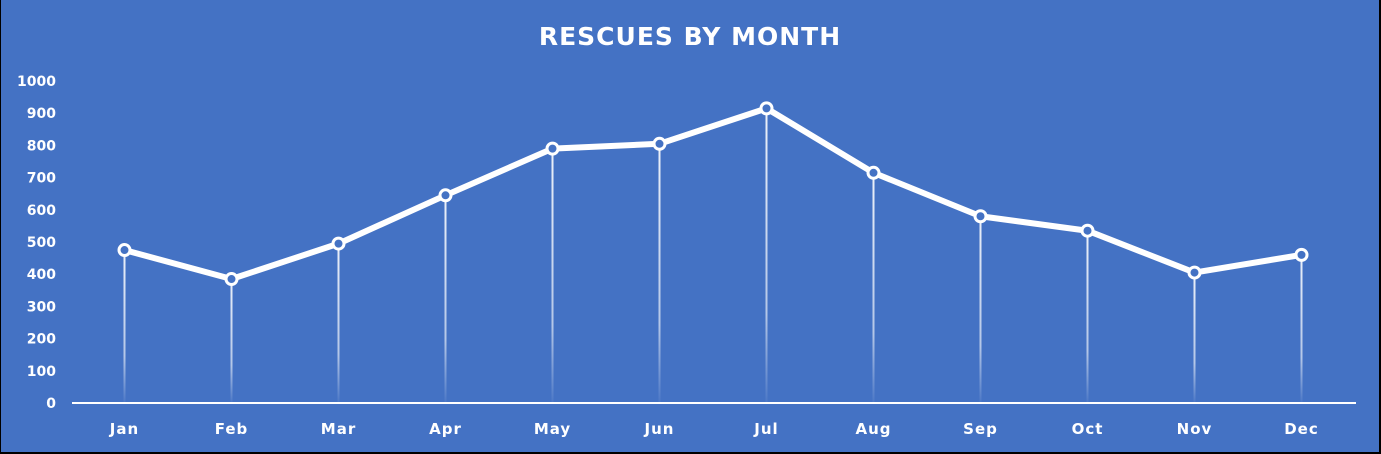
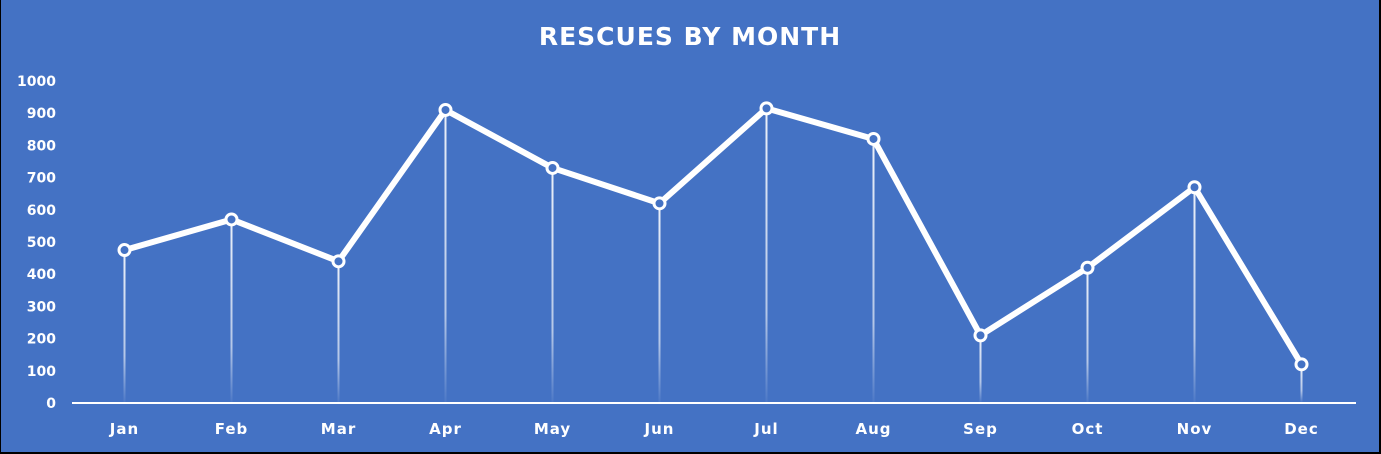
Feb: 380 -> 570
Mar: 500 -> 440
Apr: 640 -> 910
May: 790 -> 730
Jun: 800 -> 620
Aug: 720 -> 820
Sep: 580 -> 210
Oct: 540 -> 420
Nov: 400 -> 670
Dec: 460 -> 120
